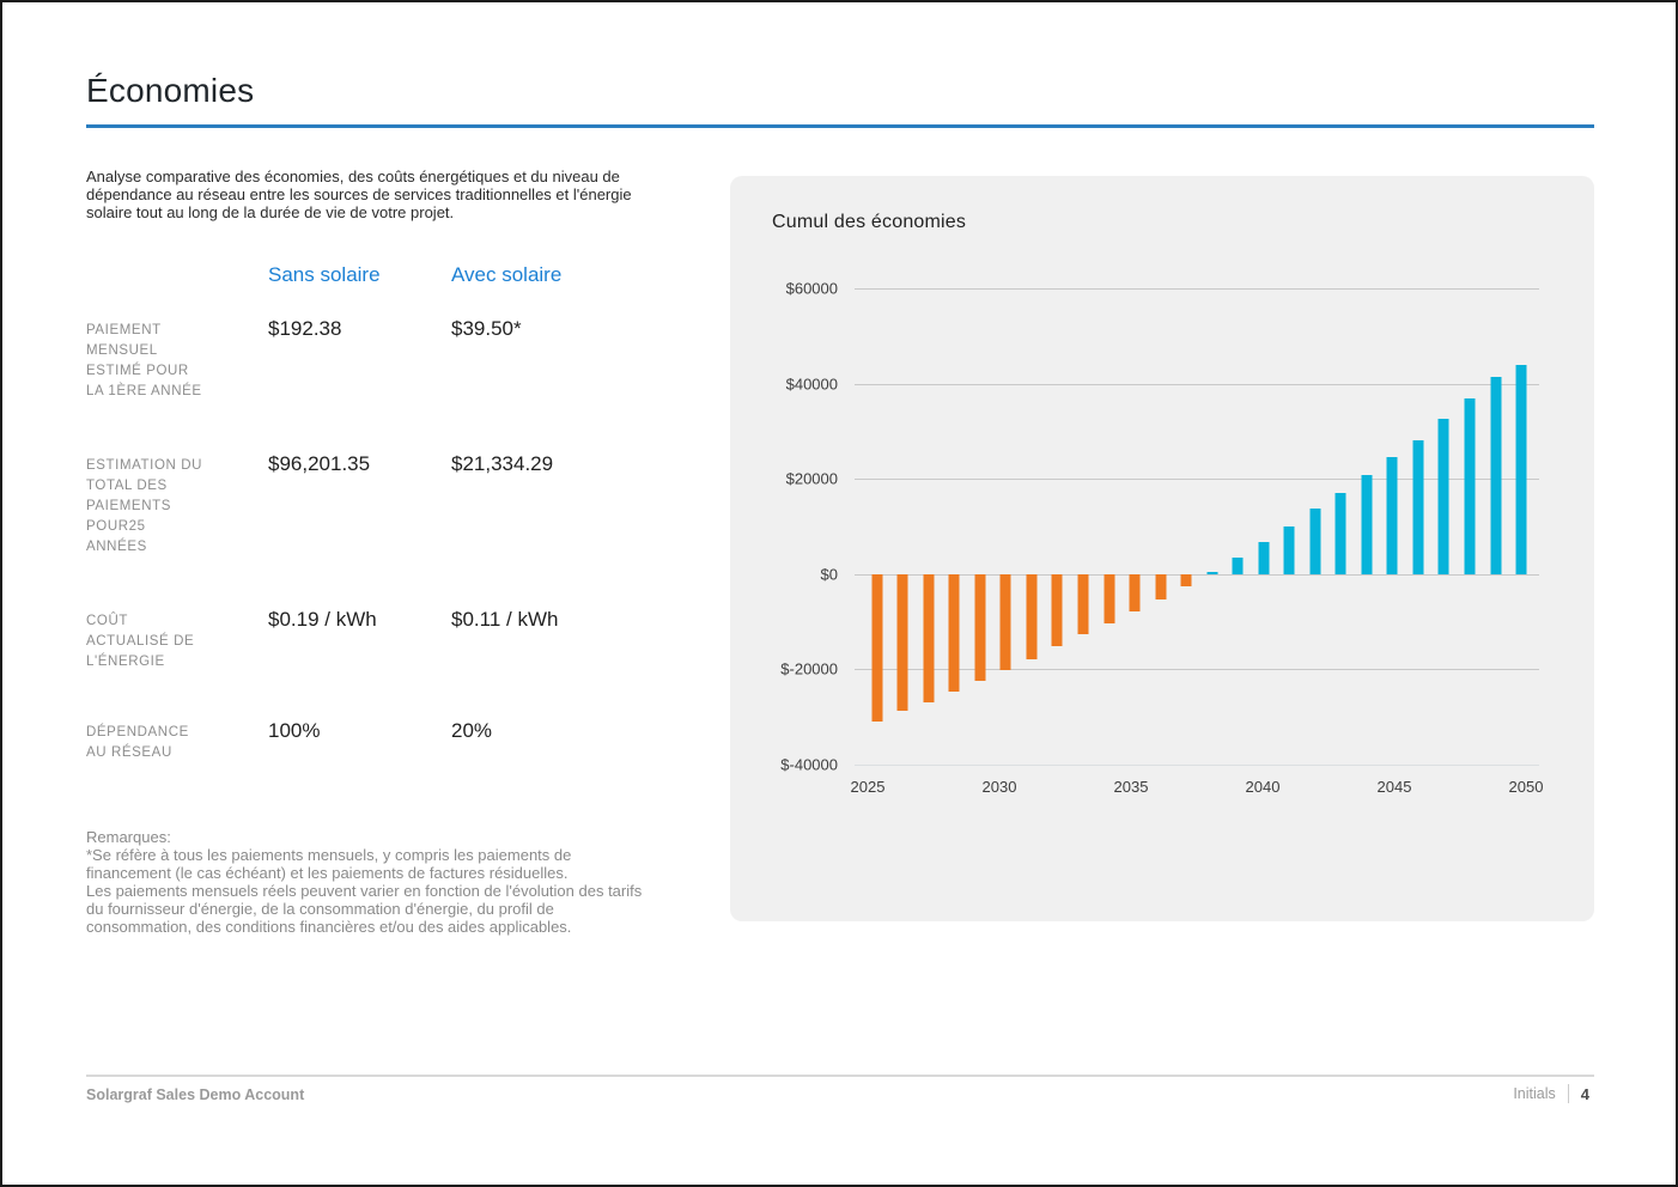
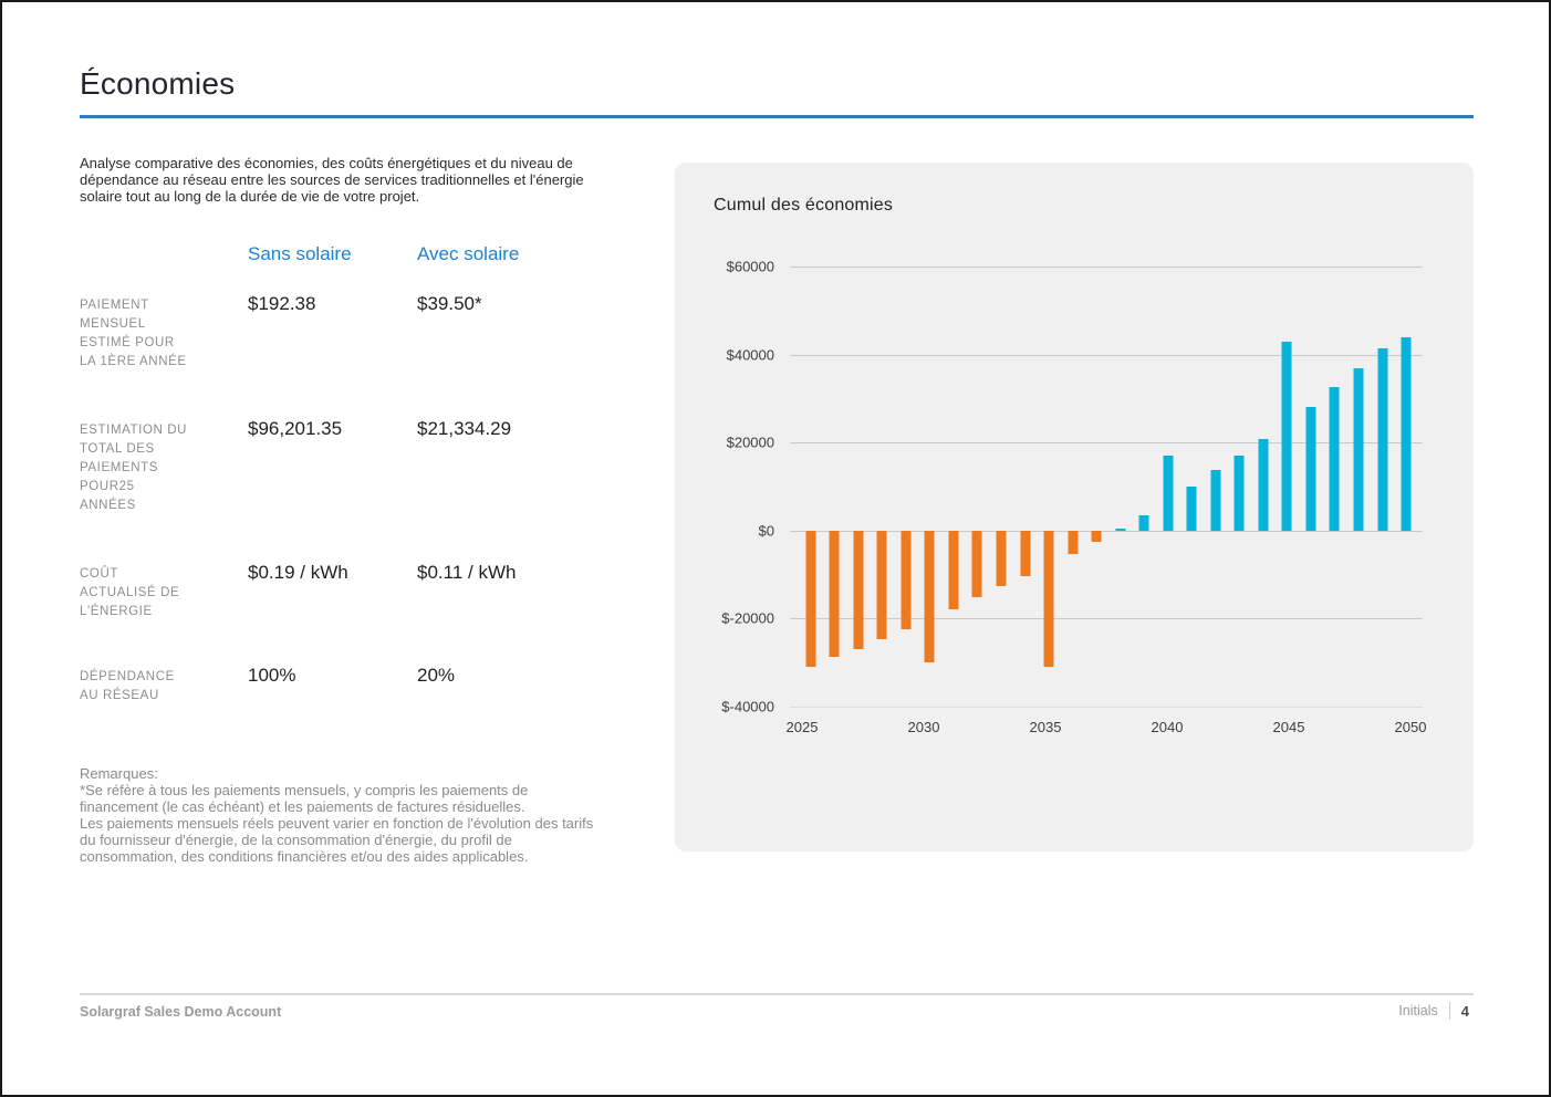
2030: -$20000 -> -$30000
2035: -$8000 -> -$31000
2040: $7000 -> $17000
2045: $25000 -> $43000
